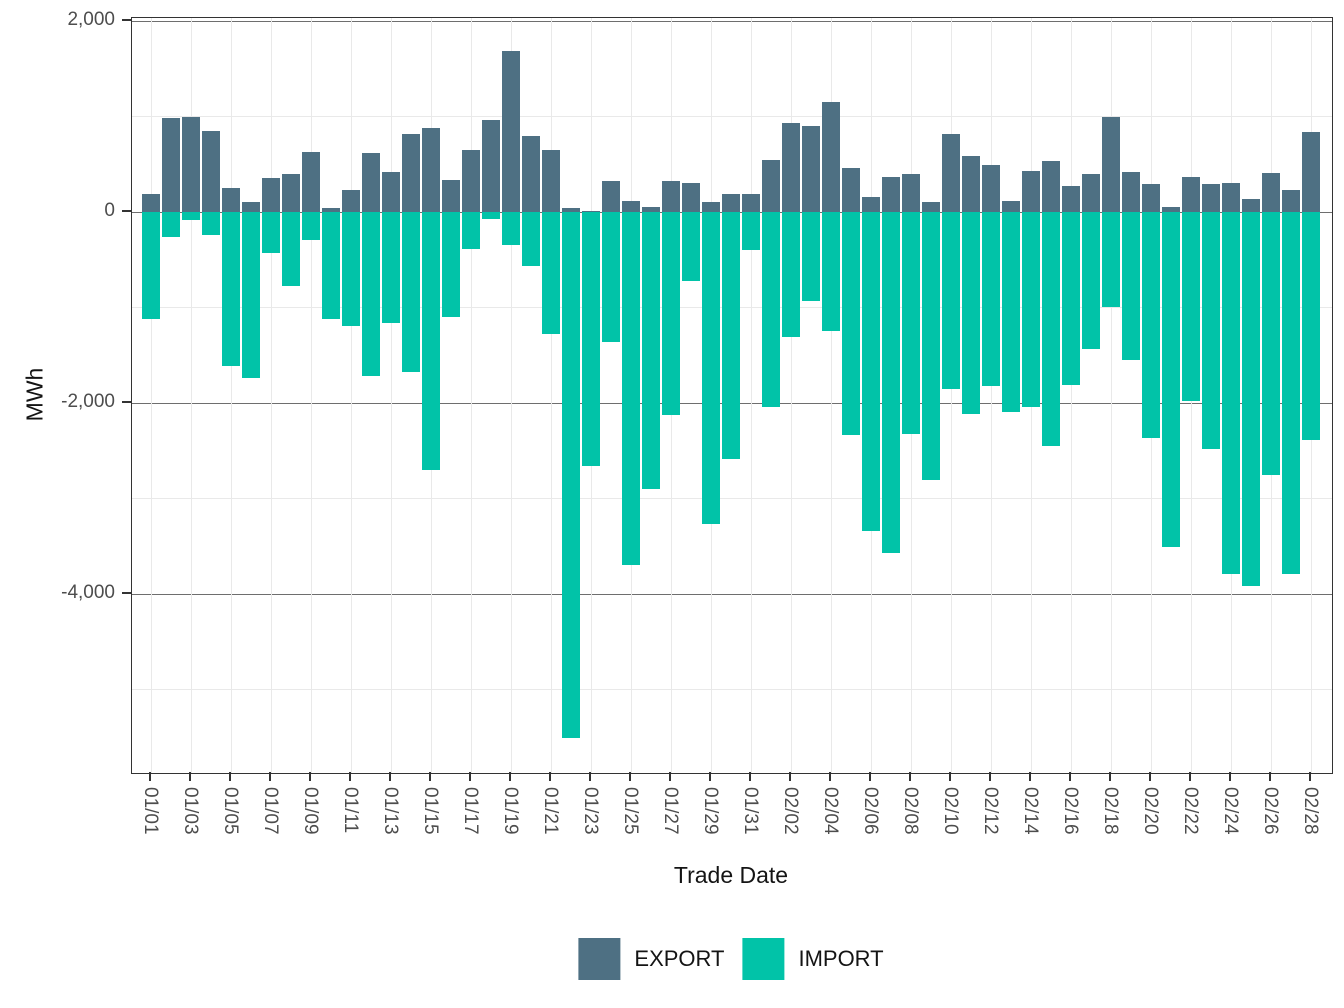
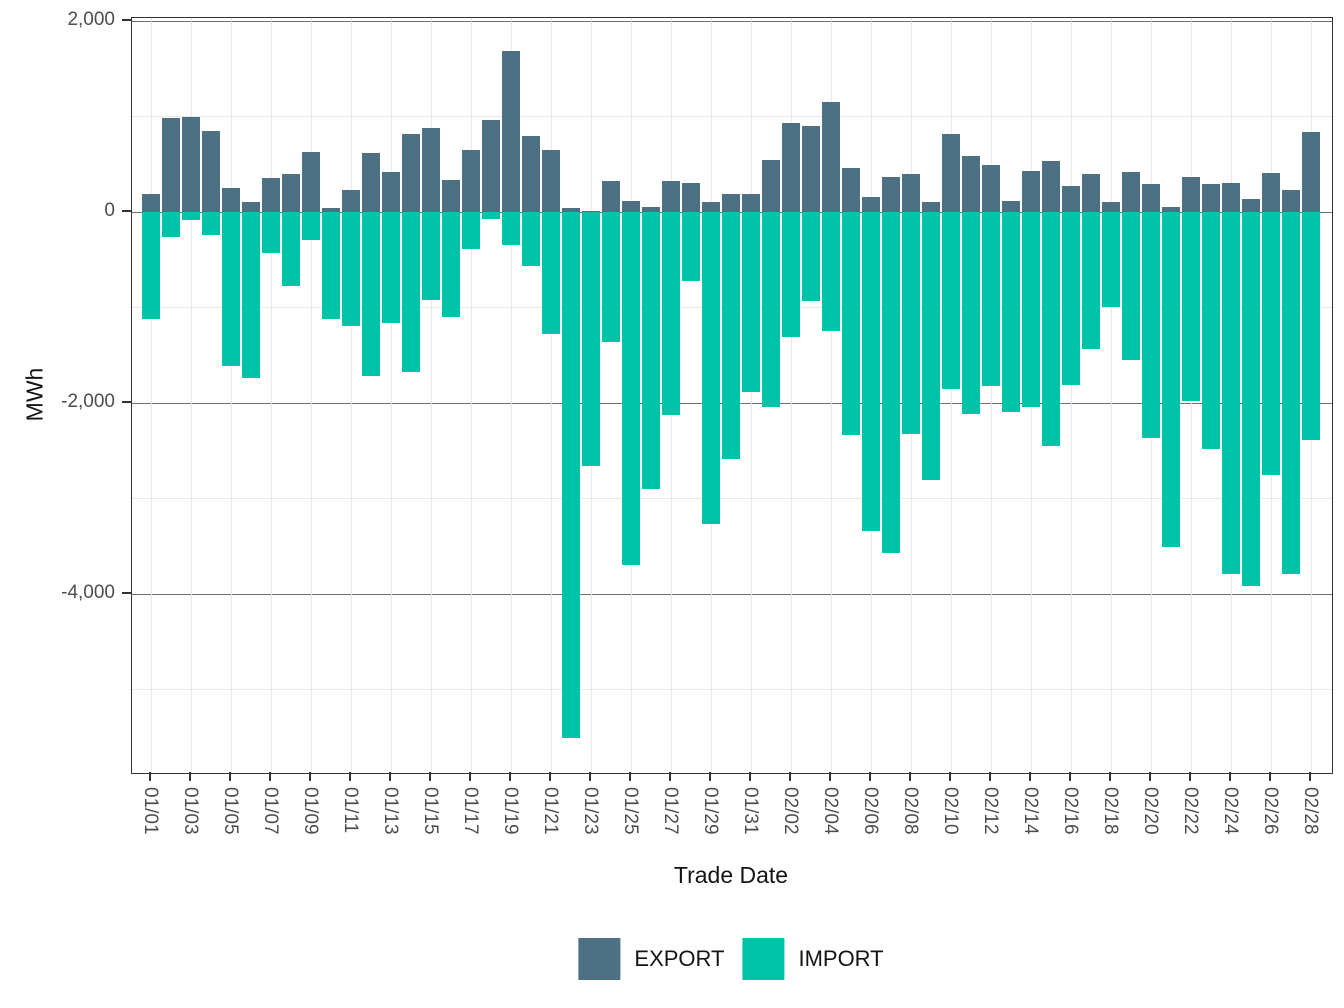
IMPORT/01/15: -2700 -> -900
IMPORT/01/31: -400 -> -1900
EXPORT/02/18: 1000 -> 100
